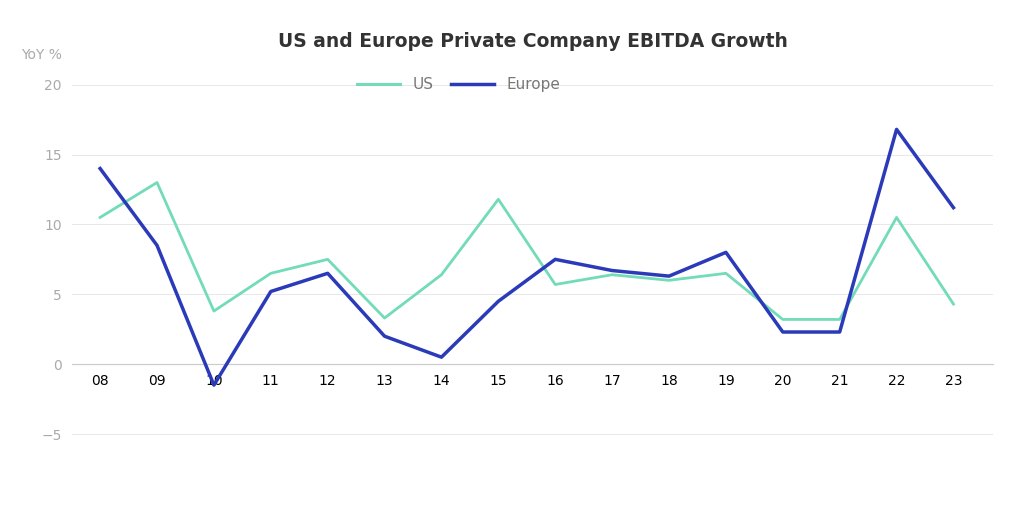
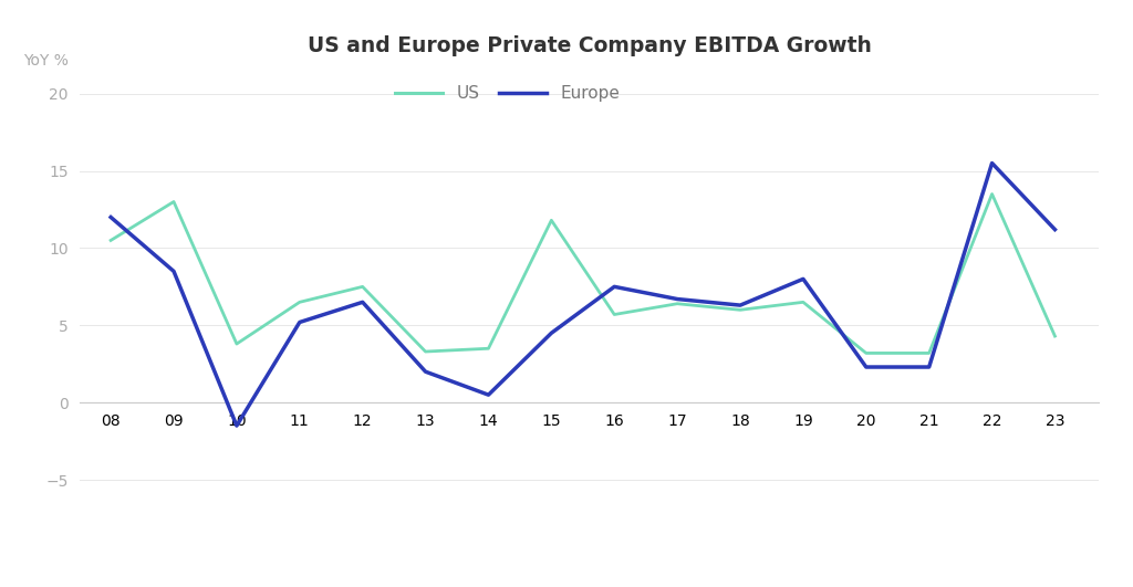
Europe/08: 14.0 -> 12.0
US/14: 6.4 -> 3.5
US/22: 10.5 -> 13.5
Europe/22: 16.8 -> 15.5
